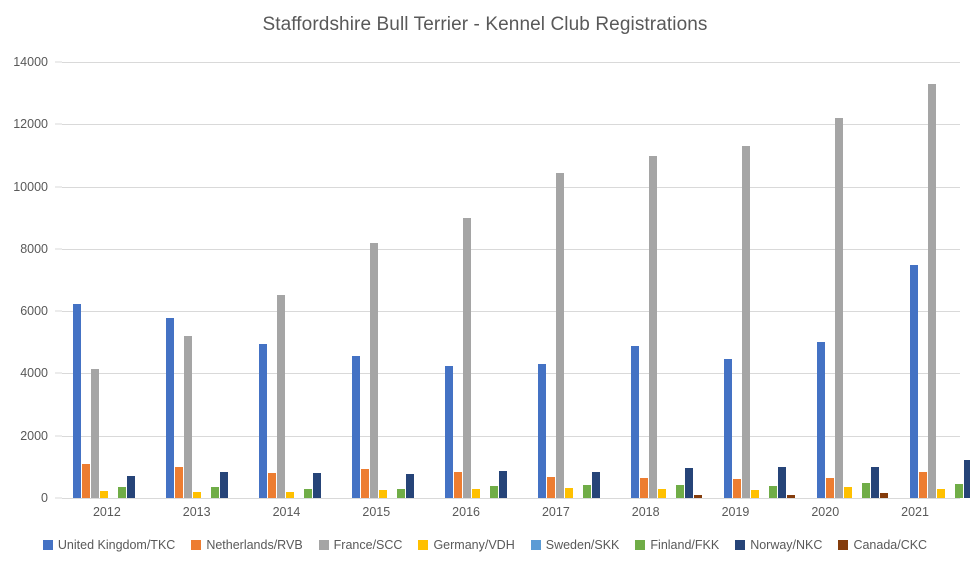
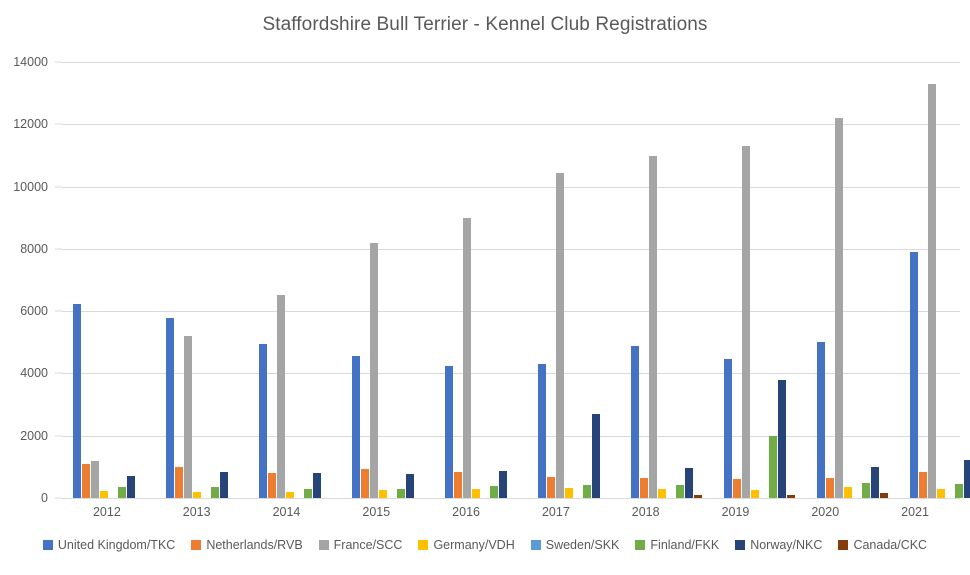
France/SCC/2012: 4200 -> 1200
Norway/NKC/2017: 800 -> 2700
Finland/FKK/2019: 400 -> 2000
Norway/NKC/2019: 1000 -> 3800
United Kingdom/TKC/2021: 7500 -> 7900
